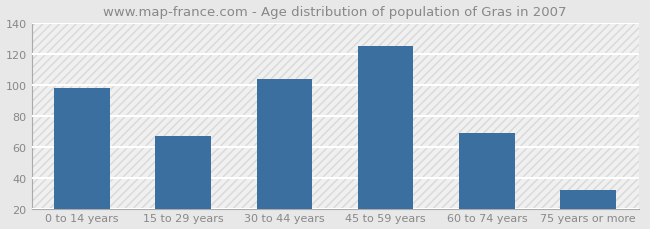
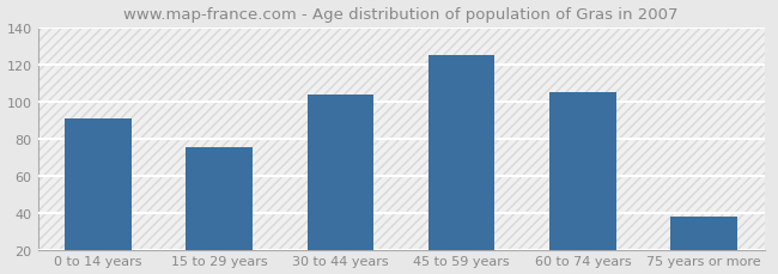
0 to 14 years: 98 -> 91
15 to 29 years: 67 -> 75
60 to 74 years: 69 -> 105
75 years or more: 32 -> 38
